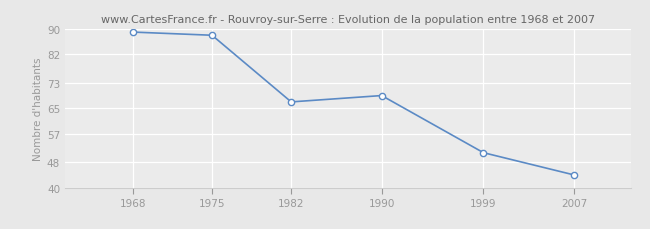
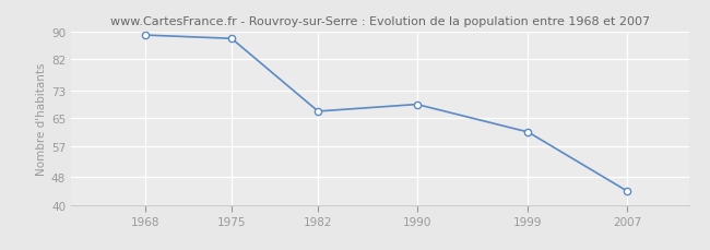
1999: 51 -> 61
